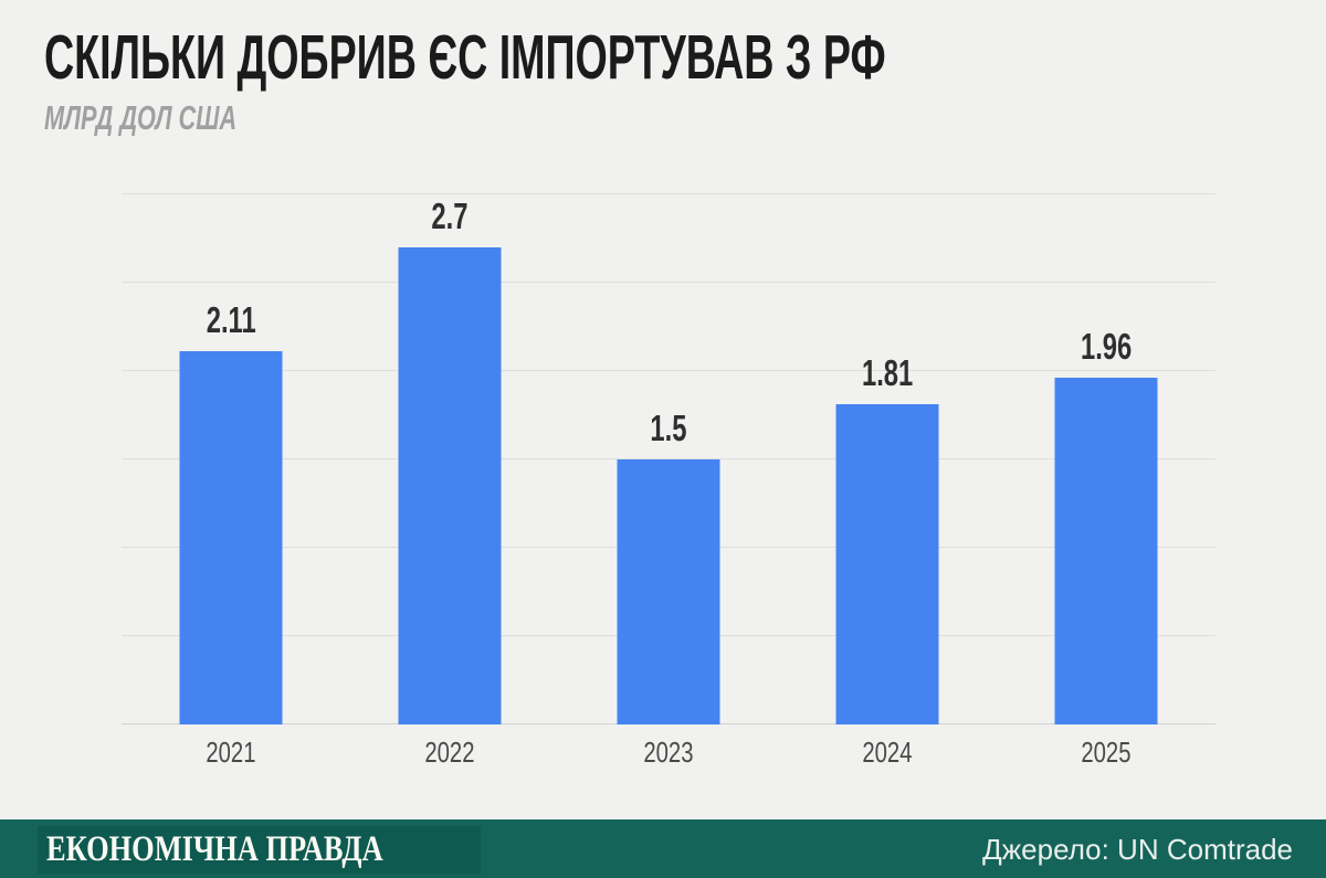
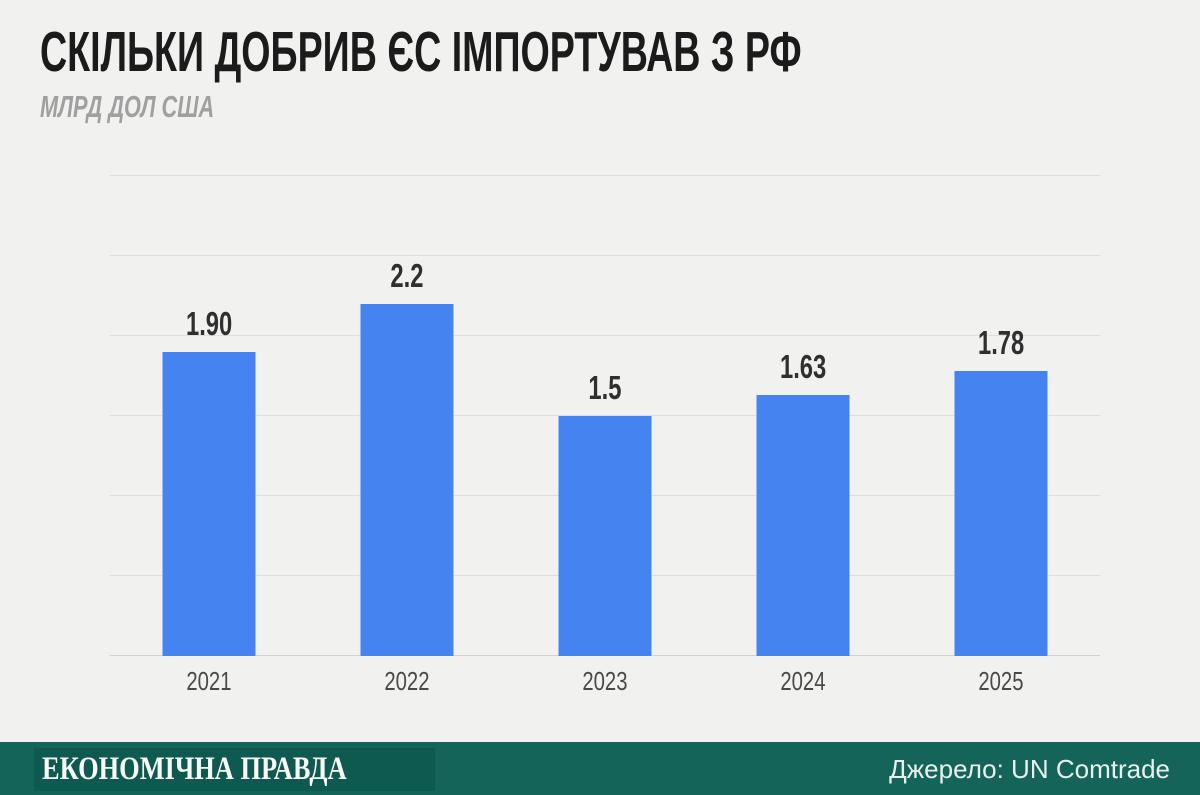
2021: 2.11 -> 1.90
2022: 2.7 -> 2.2
2024: 1.81 -> 1.63
2025: 1.96 -> 1.78
